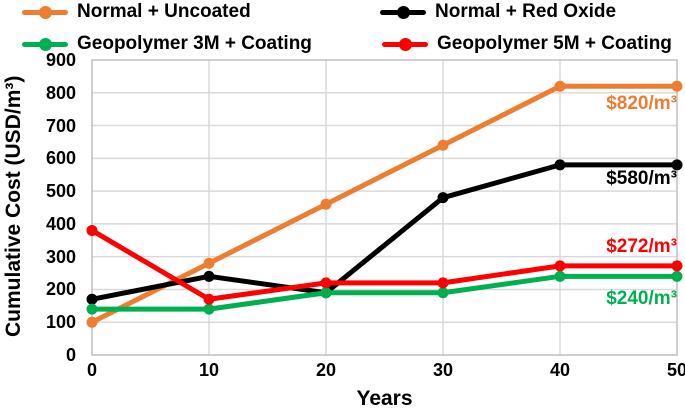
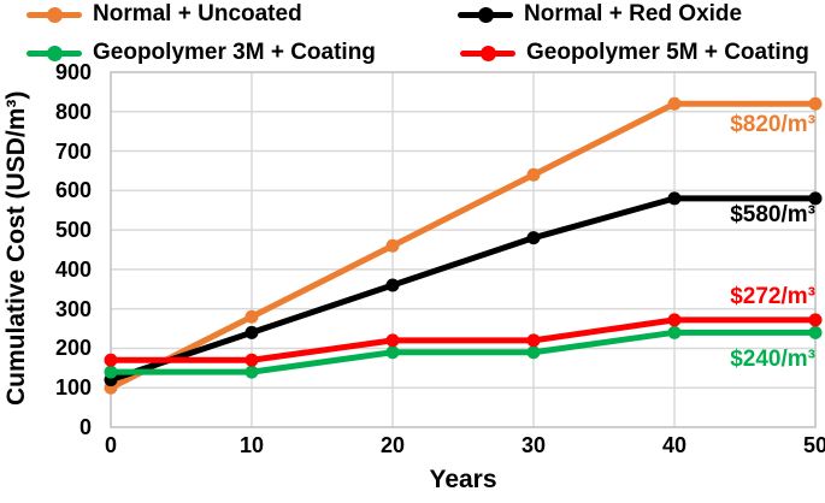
Normal + Red Oxide/0: 170 -> 120
Geopolymer 5M + Coating/0: 380 -> 170
Normal + Red Oxide/20: 190 -> 360
